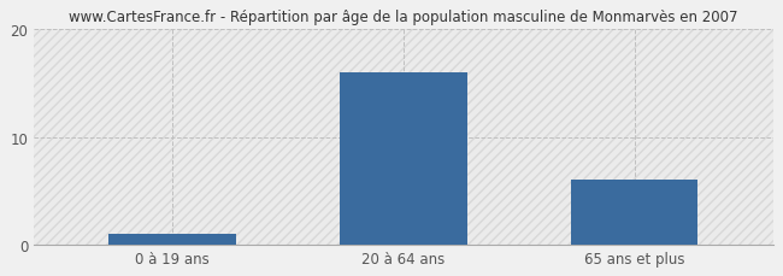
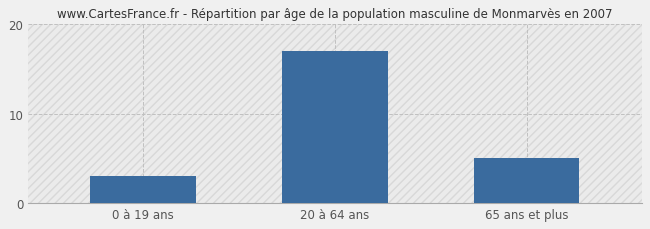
0 à 19 ans: 1 -> 3
20 à 64 ans: 16 -> 17
65 ans et plus: 6 -> 5
